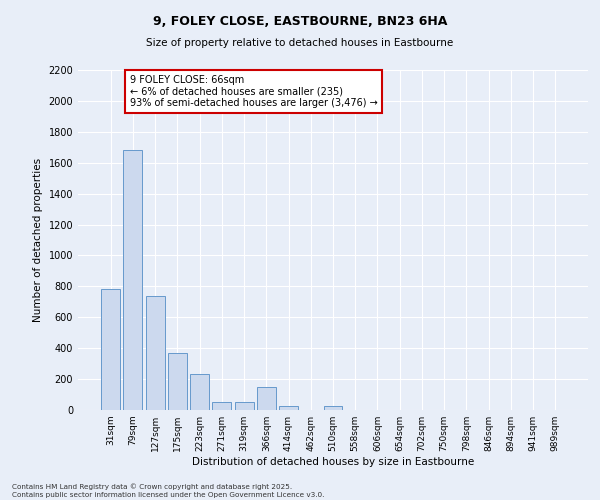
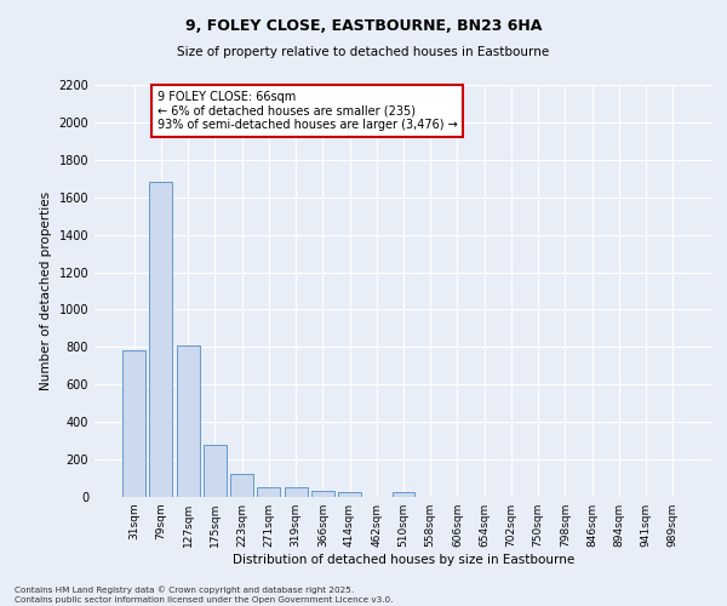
127sqm: 740 -> 810
175sqm: 370 -> 280
223sqm: 230 -> 120
366sqm: 150 -> 40
